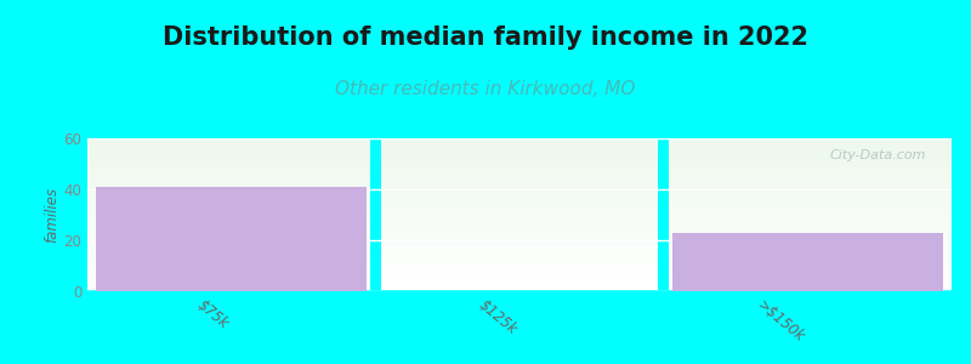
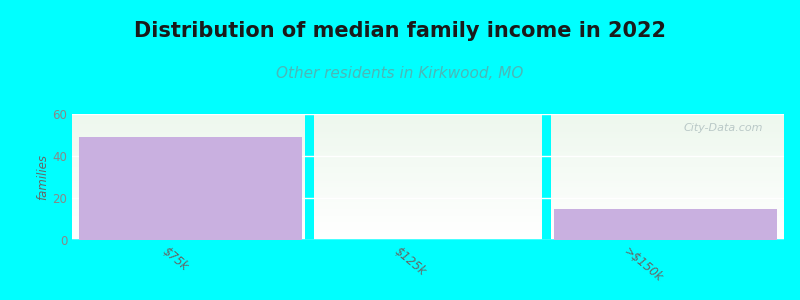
$75k: 41 -> 49
>$150k: 23 -> 15
